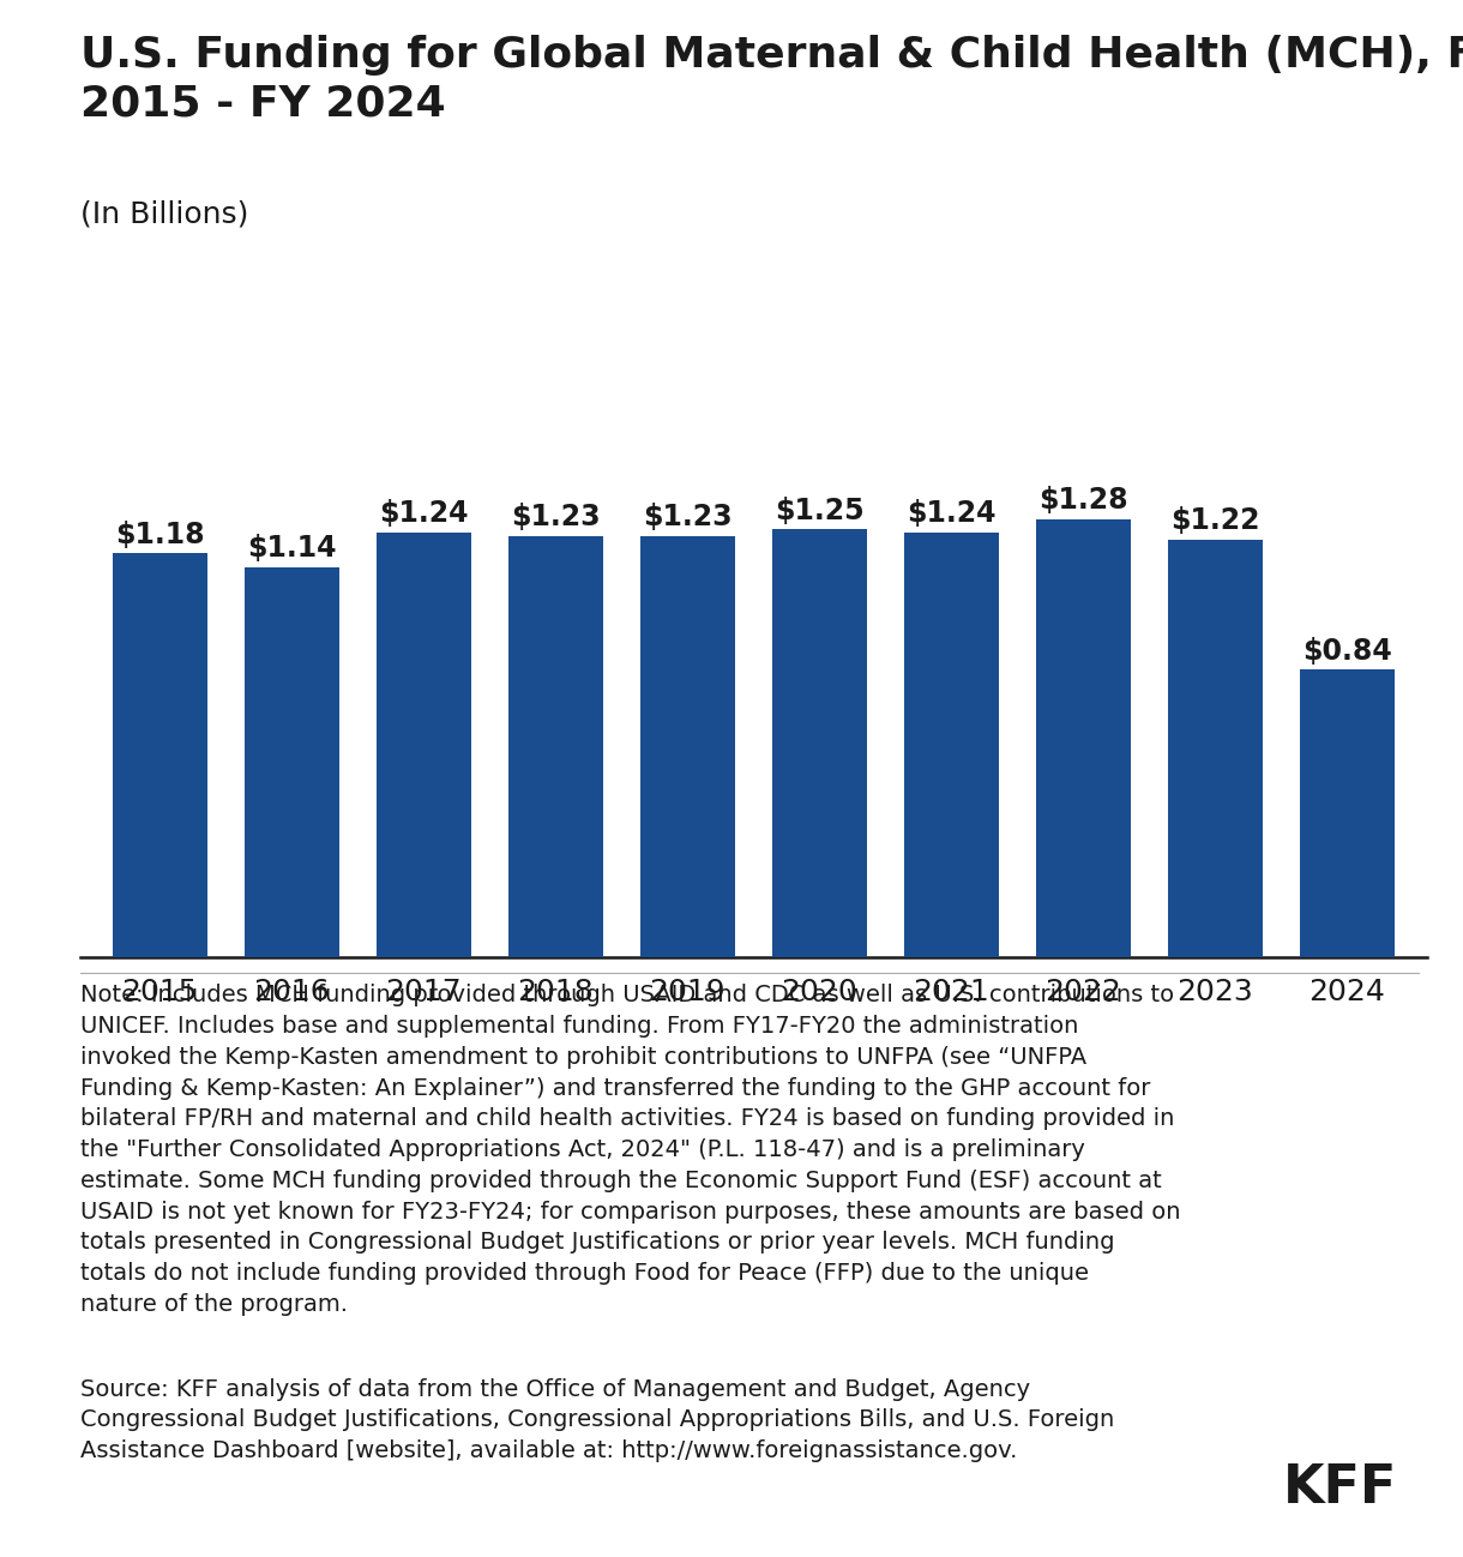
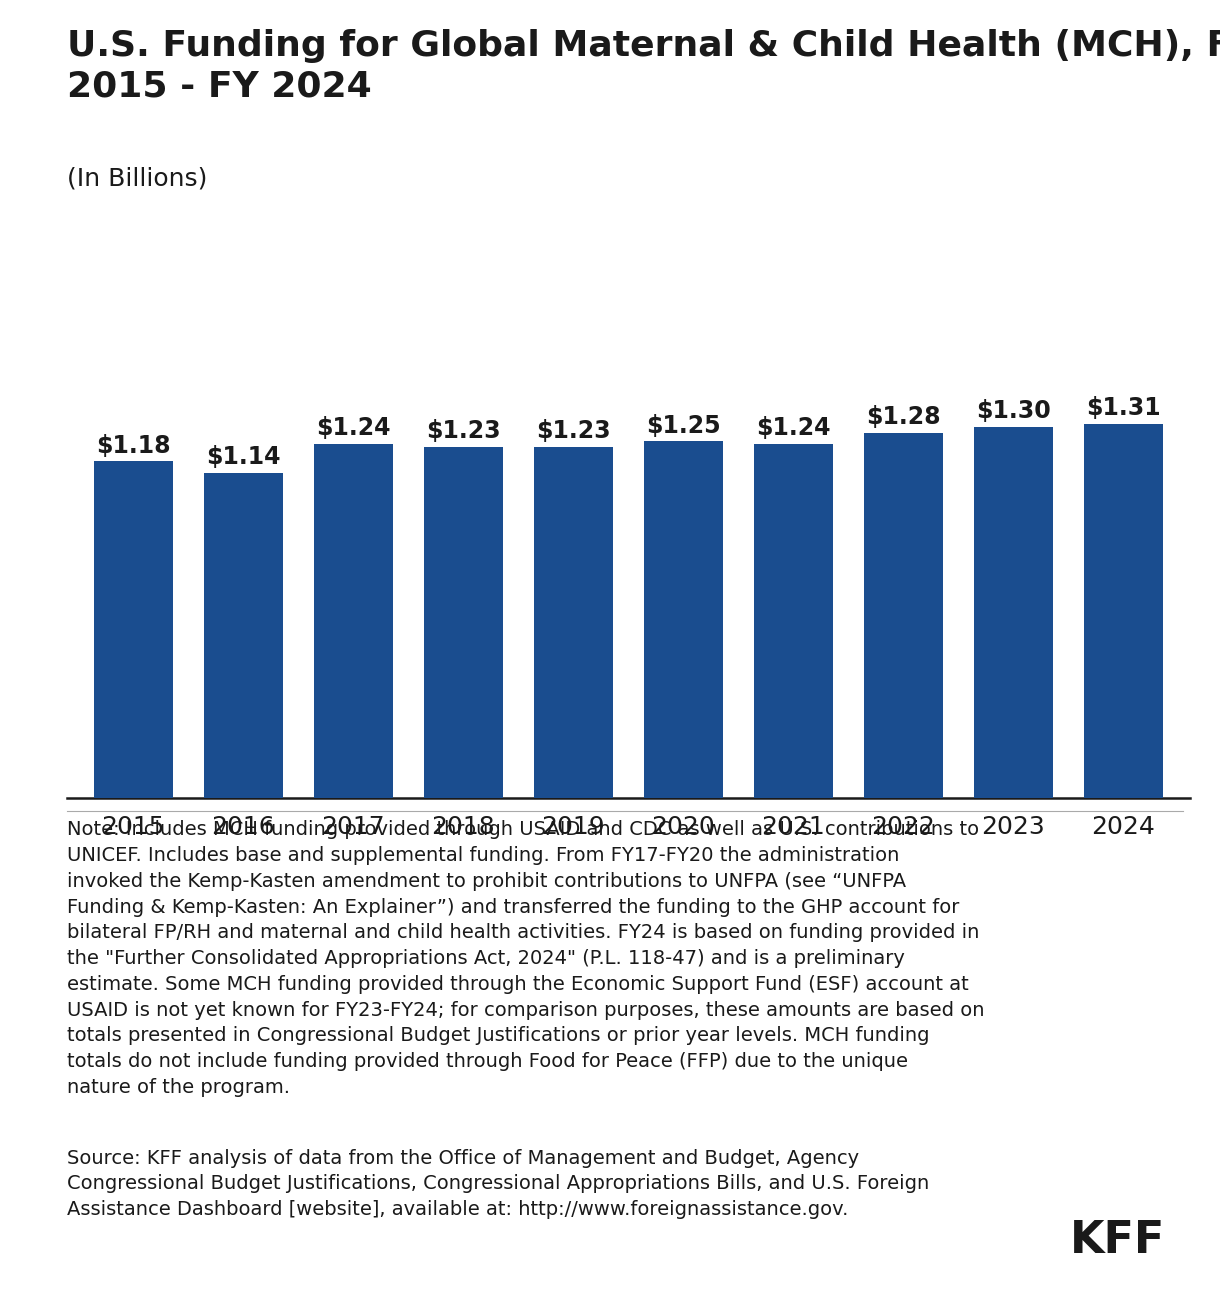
2023: $1.22 -> $1.30
2024: $0.84 -> $1.31
